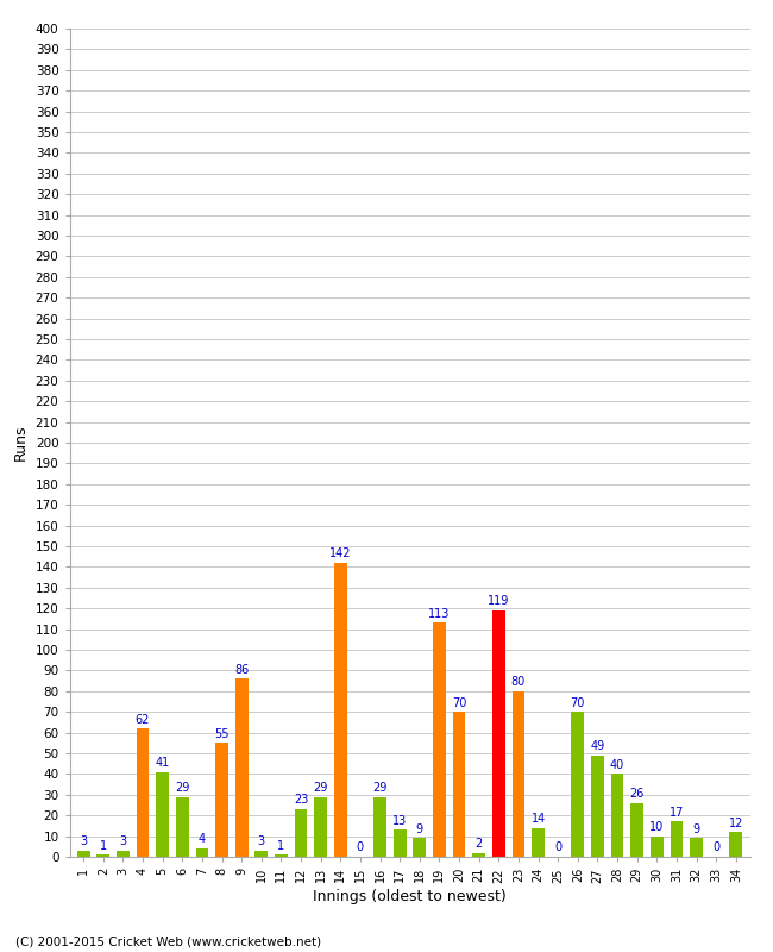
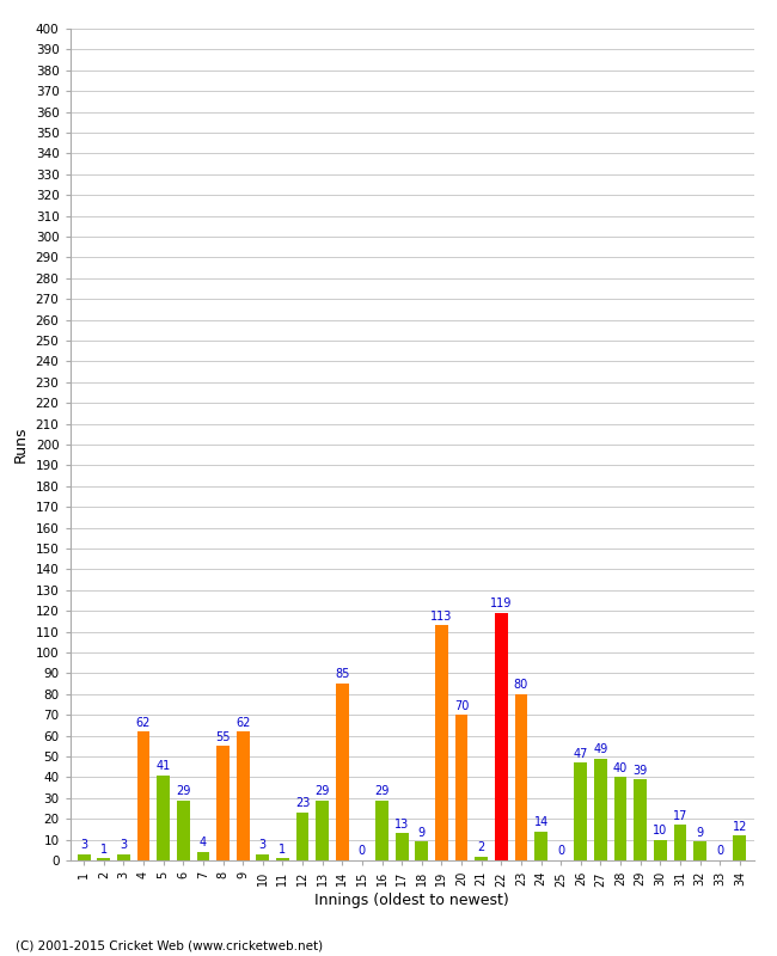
9: 86 -> 62
14: 142 -> 85
26: 70 -> 47
29: 26 -> 39
